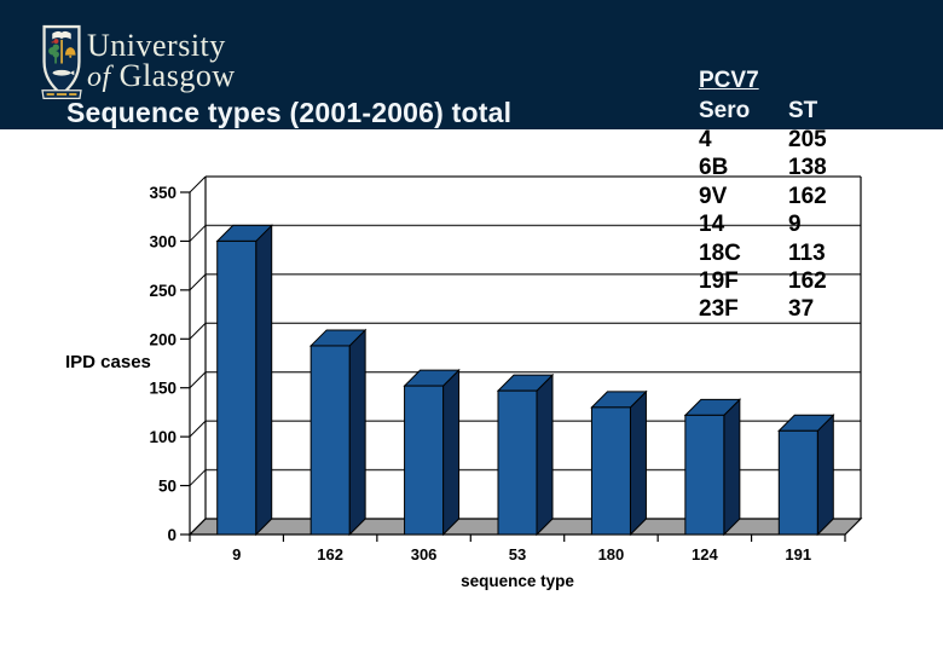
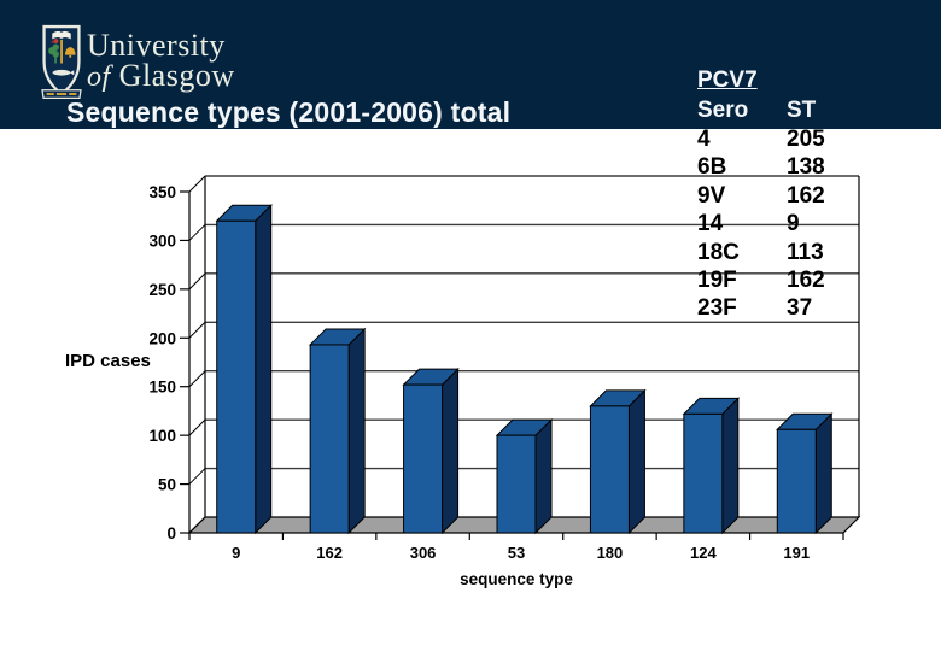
9: 300 -> 320
53: 150 -> 100
